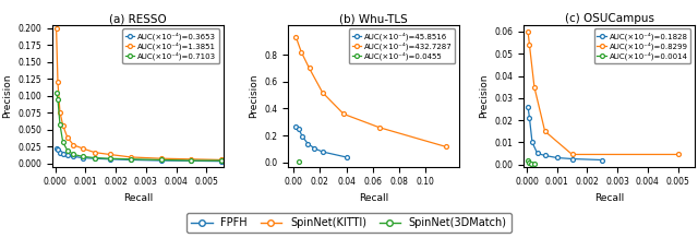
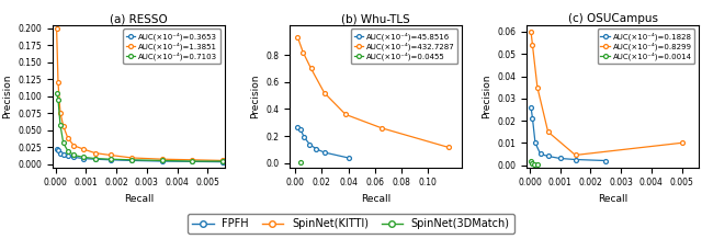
(c) OSUCampus/SpinNet(KITTI)/0.005: 0.0045 -> 0.0100
